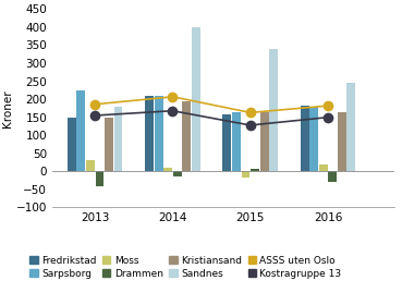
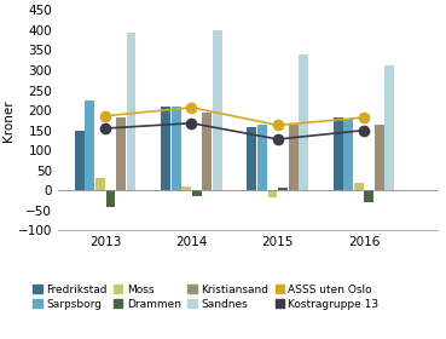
Kristiansand/2013: 150 -> 183
Sandnes/2013: 180 -> 393
Sandnes/2016: 245 -> 313
